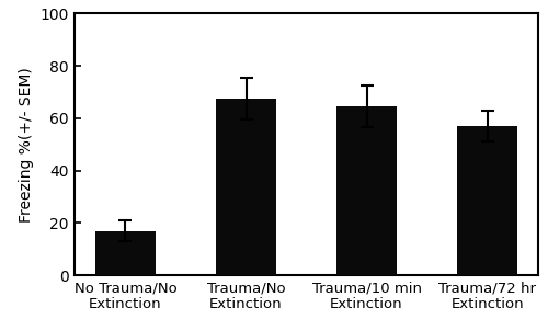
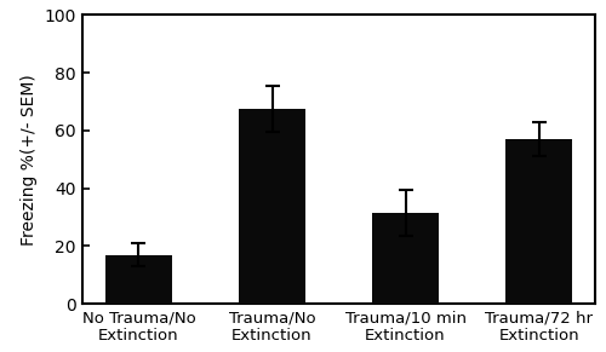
Trauma/10 min Extinction: 64.5 -> 31.5
